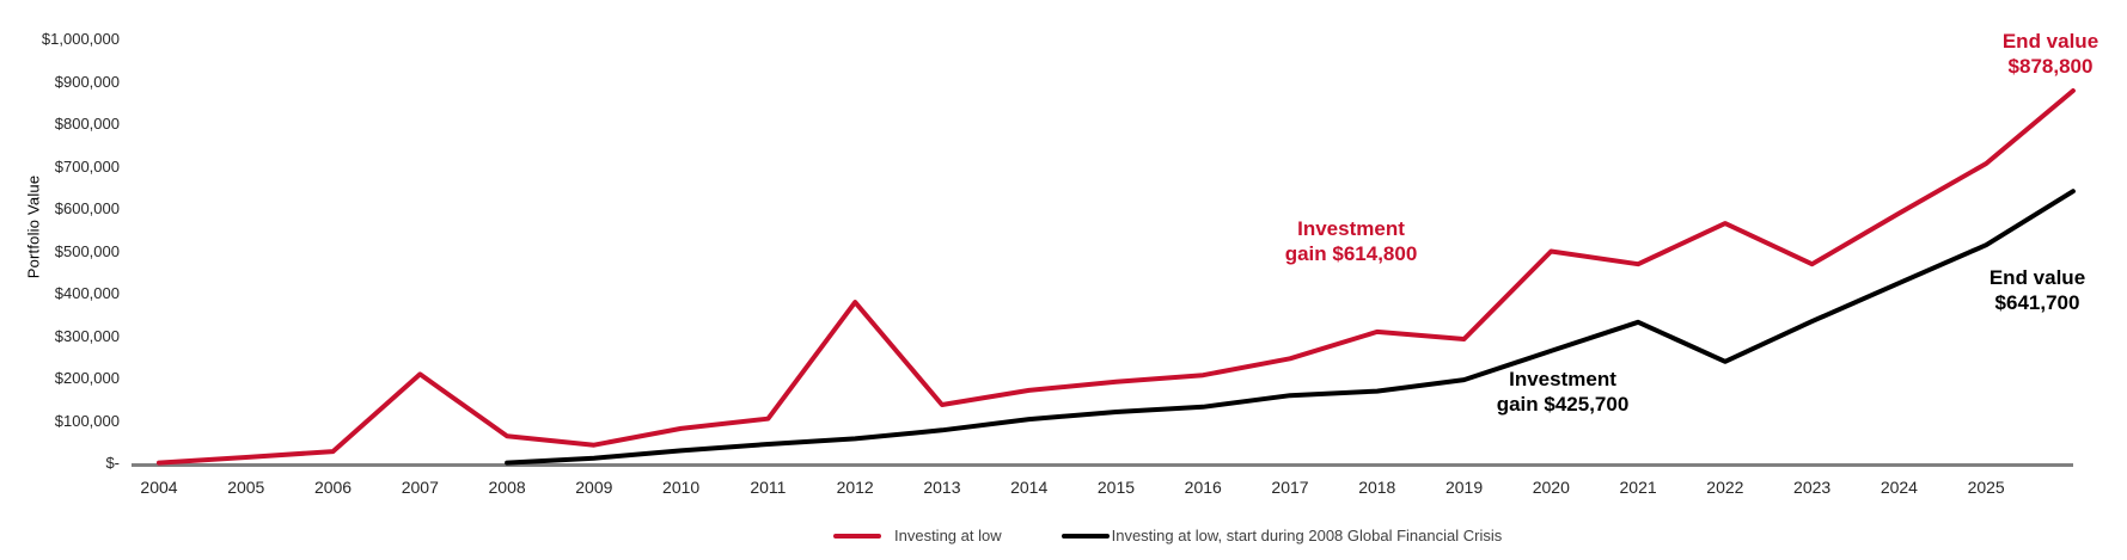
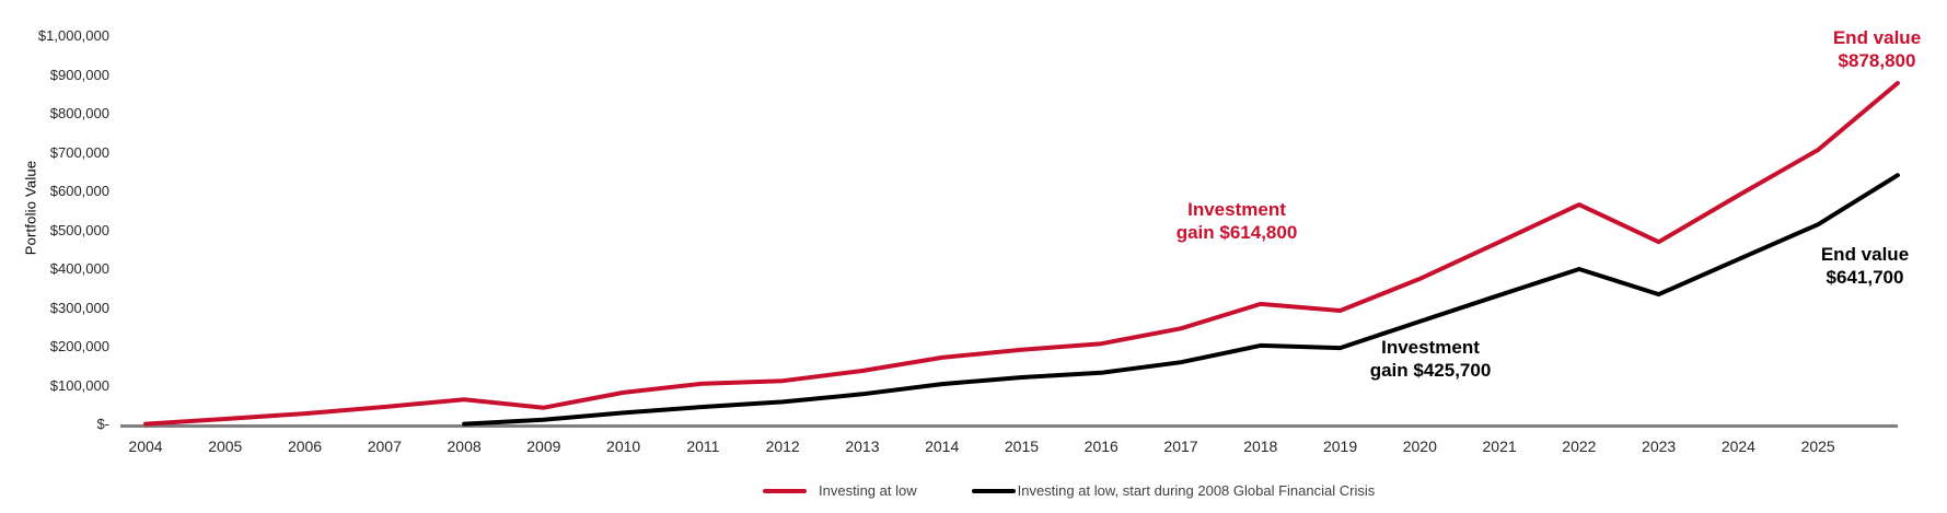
Investing at low/2007: $210000 -> $40000
Investing at low/2012: $380000 -> $110000
Investing at low, start during 2008 Global Financial Crisis/2018: $170000 -> $200000
Investing at low/2020: $500000 -> $380000
Investing at low, start during 2008 Global Financial Crisis/2022: $240000 -> $400000
